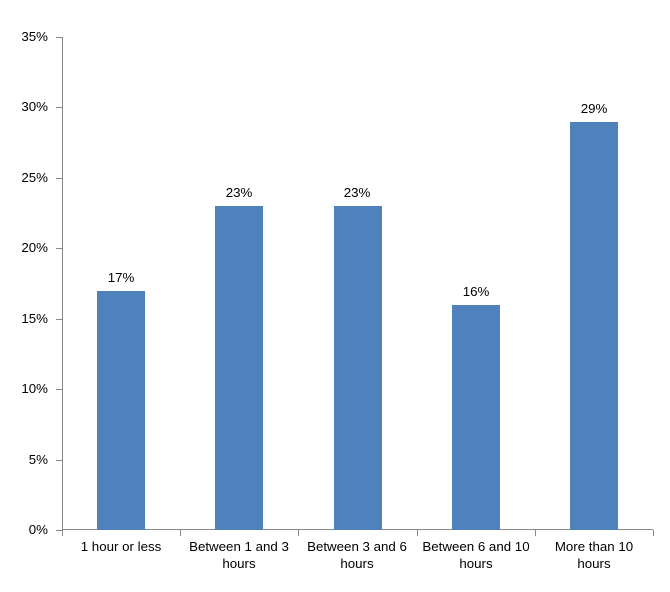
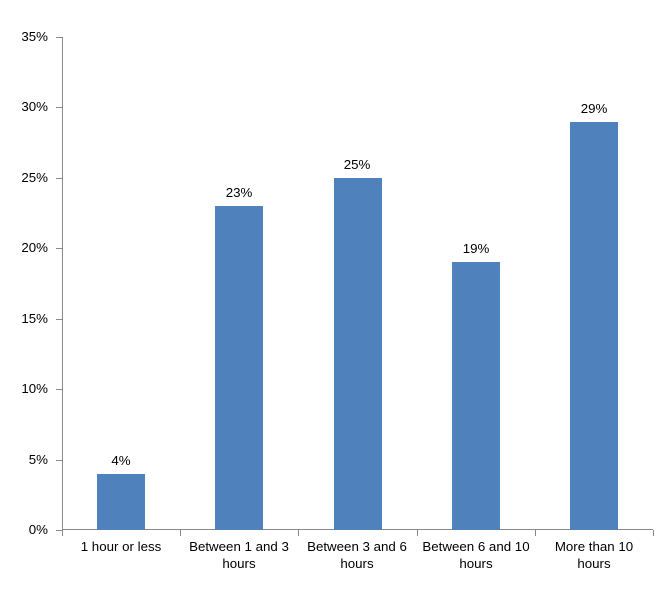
1 hour or less: 17% -> 4%
Between 3 and 6 hours: 23% -> 25%
Between 6 and 10 hours: 16% -> 19%
